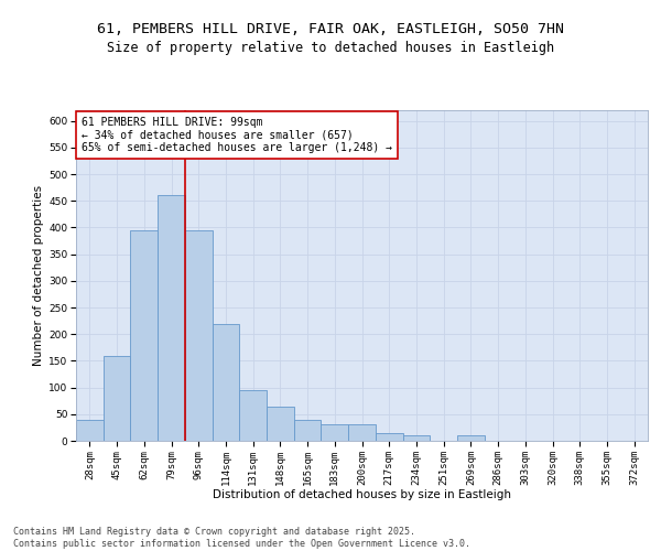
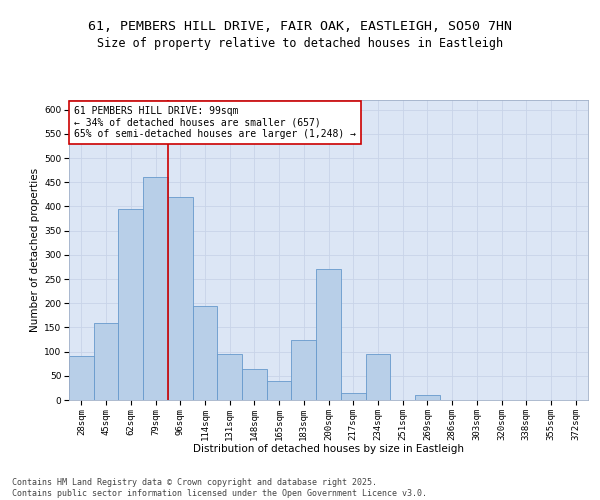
28sqm: 40 -> 90
96sqm: 395 -> 420
114sqm: 220 -> 195
183sqm: 30 -> 125
200sqm: 30 -> 270
234sqm: 10 -> 95
